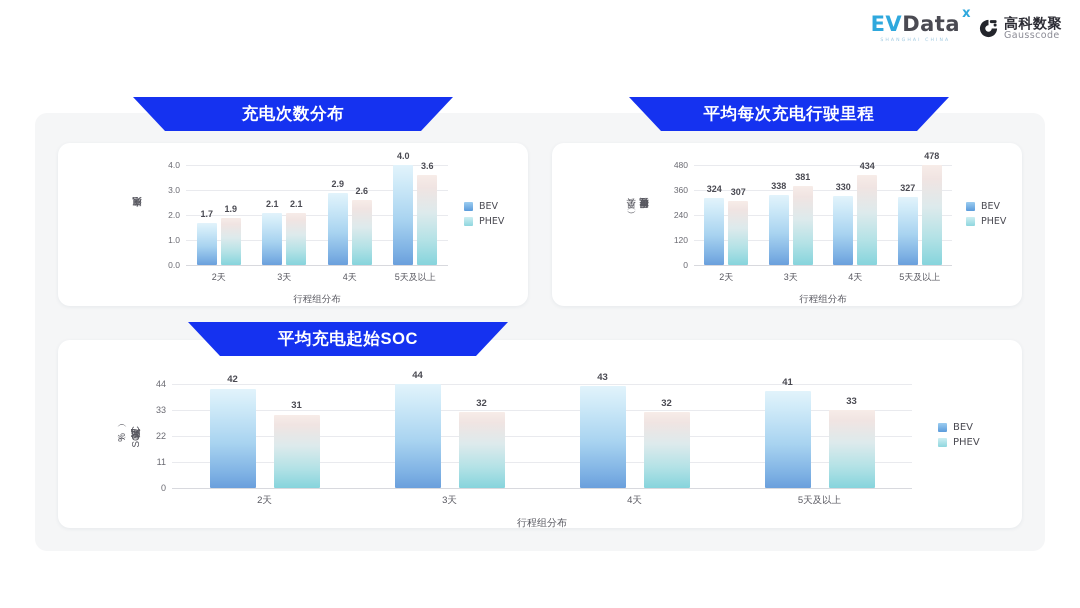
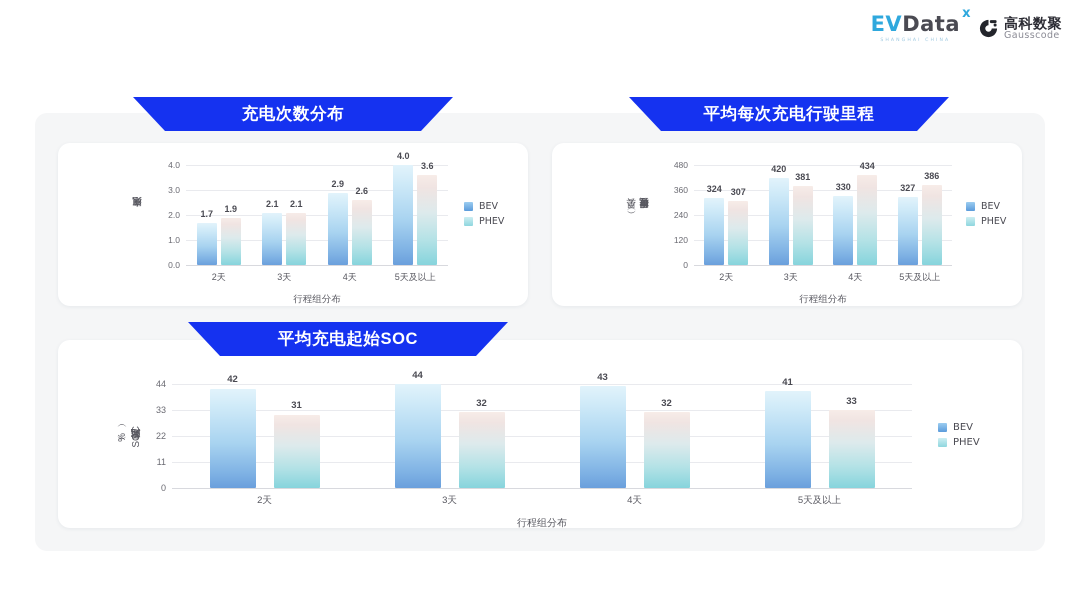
平均每次充电行驶里程/BEV/3天: 338 -> 420
平均每次充电行驶里程/PHEV/5天及以上: 478 -> 386
